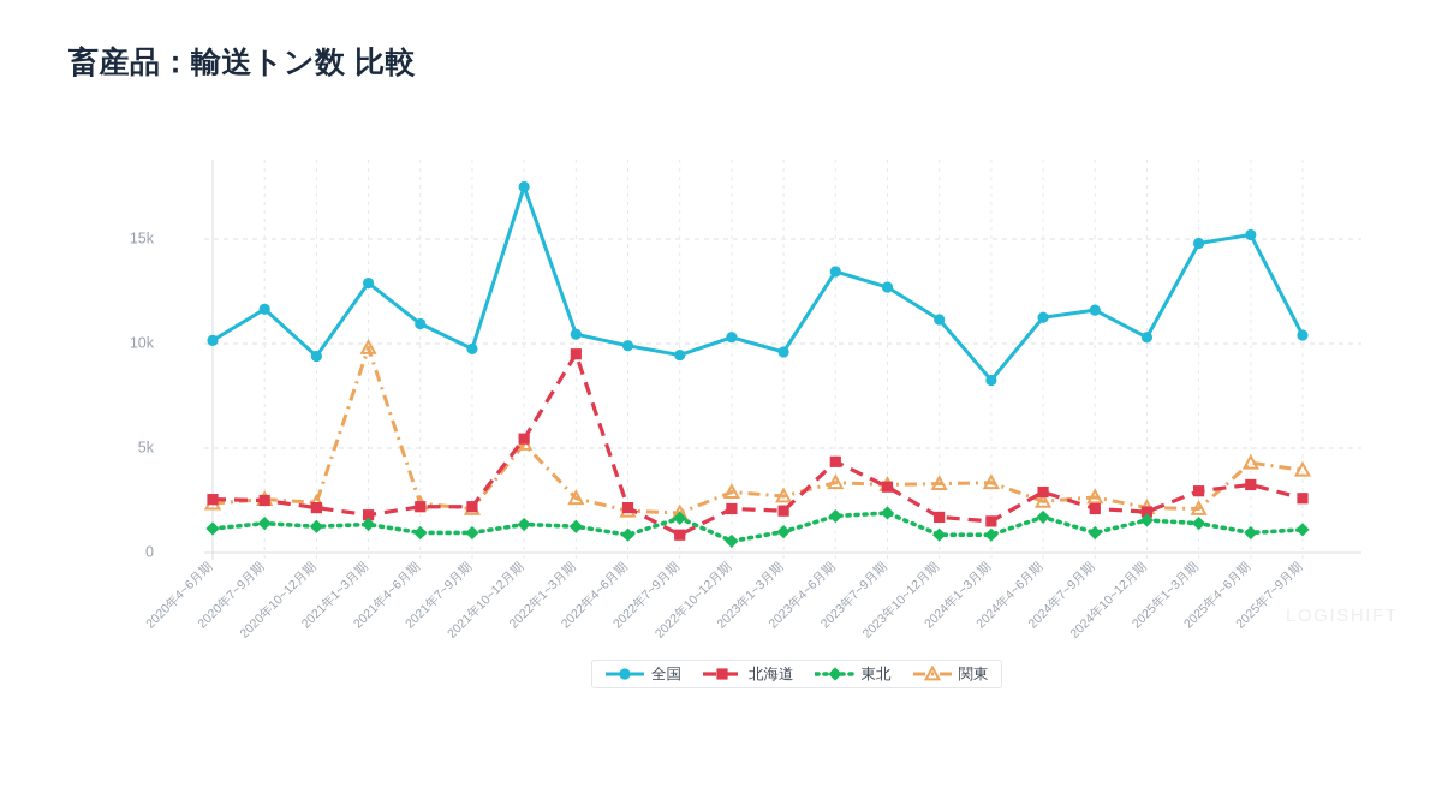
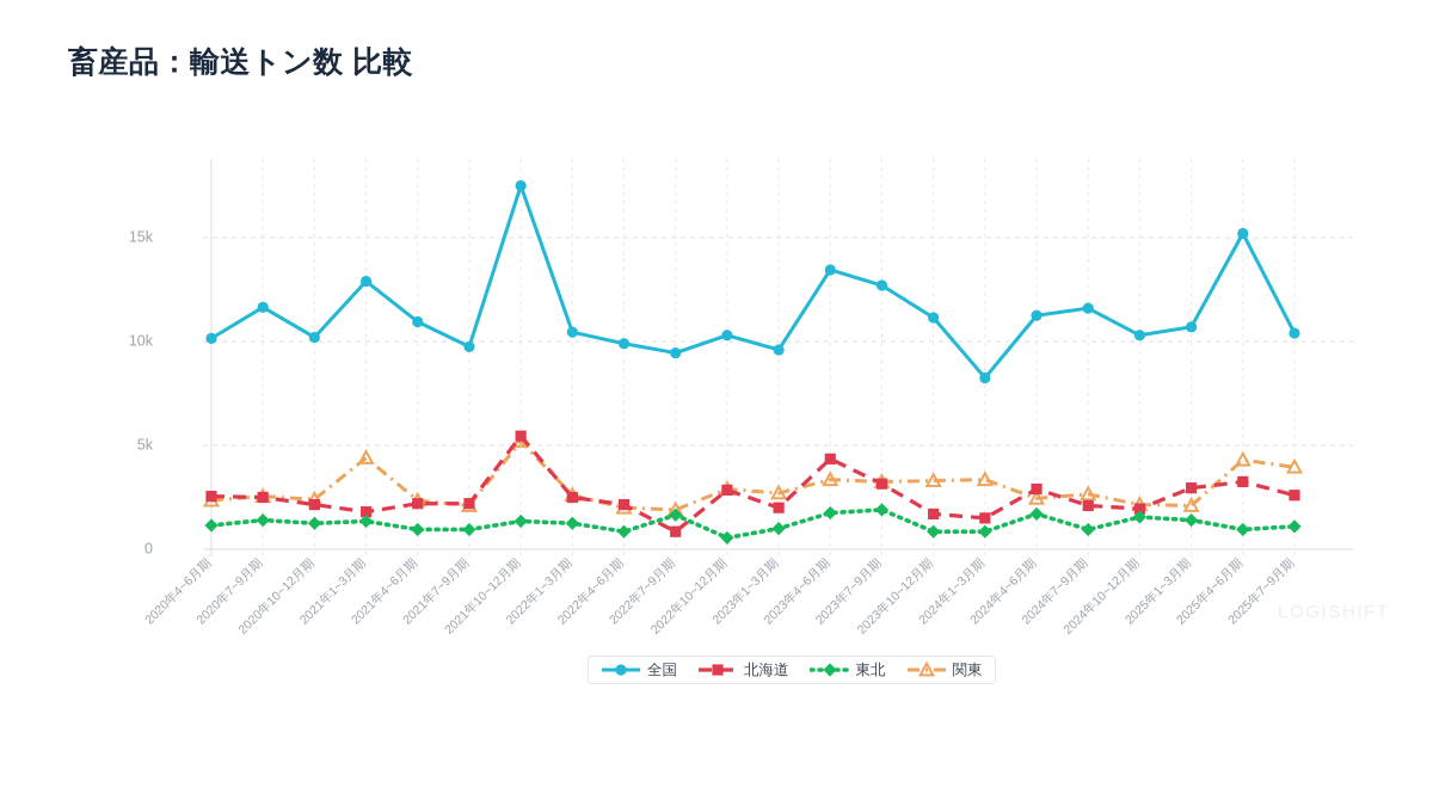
全国/2020年10~12月期: 9.4k -> 10.2k
関東/2021年1~3月期: 9.8k -> 4.4k
北海道/2022年1~3月期: 9.5k -> 2.5k
北海道/2022年10~12月期: 2.1k -> 2.8k
全国/2025年1~3月期: 14.8k -> 10.7k
